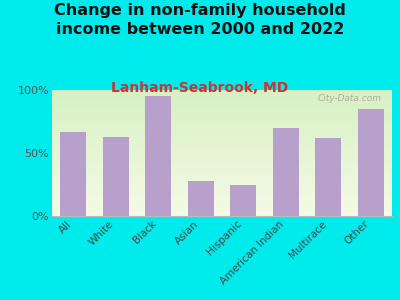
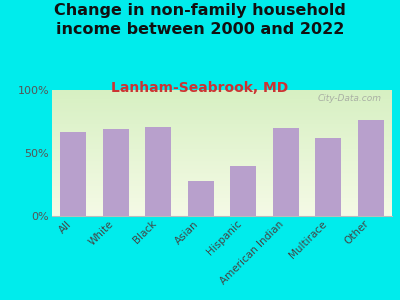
White: 63% -> 69%
Black: 95% -> 71%
Hispanic: 25% -> 40%
Other: 85% -> 76%
